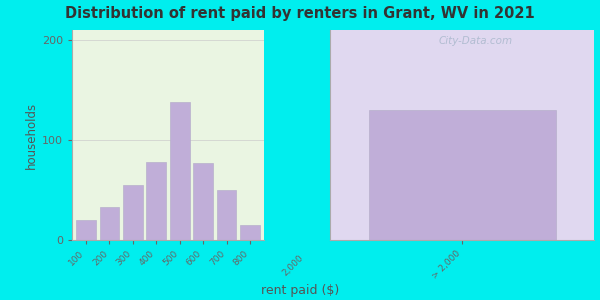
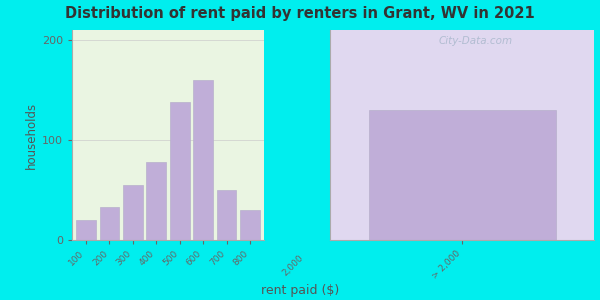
600: 77 -> 160
800: 15 -> 30
